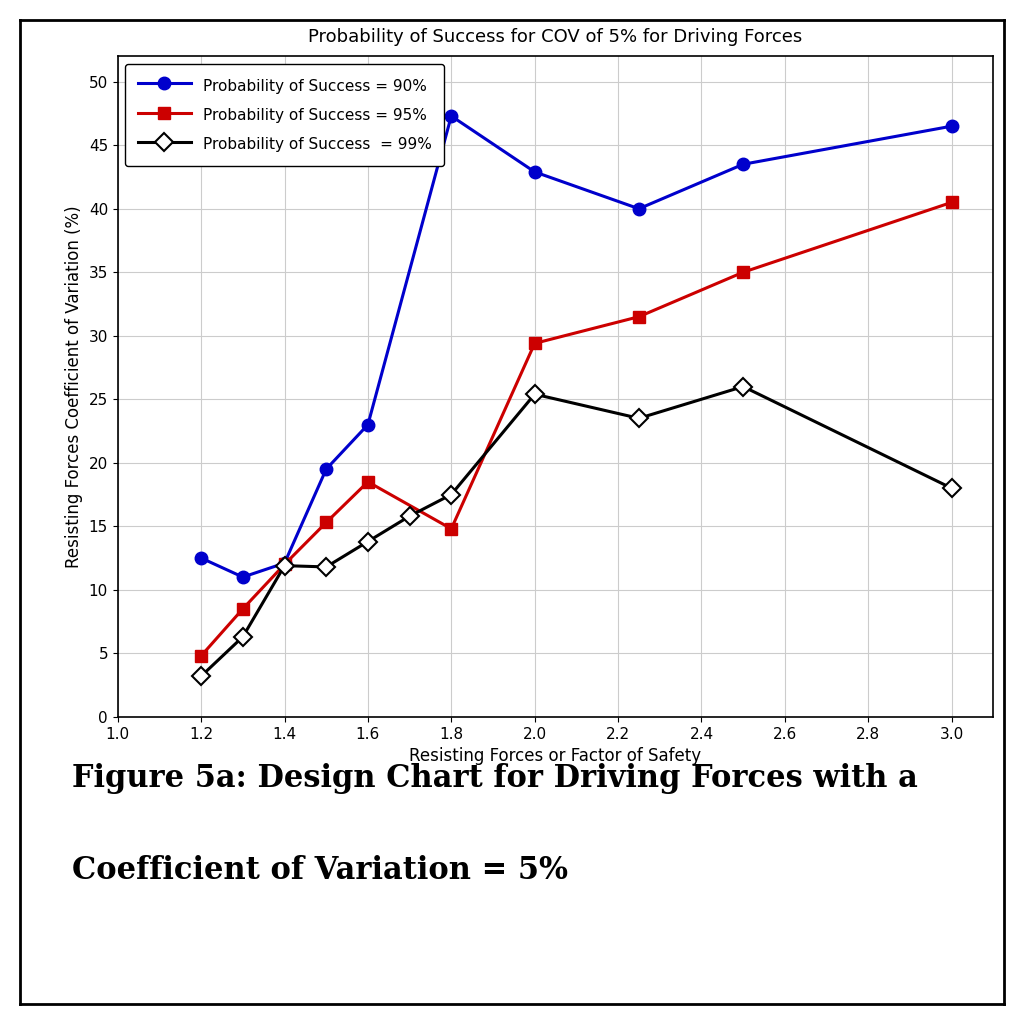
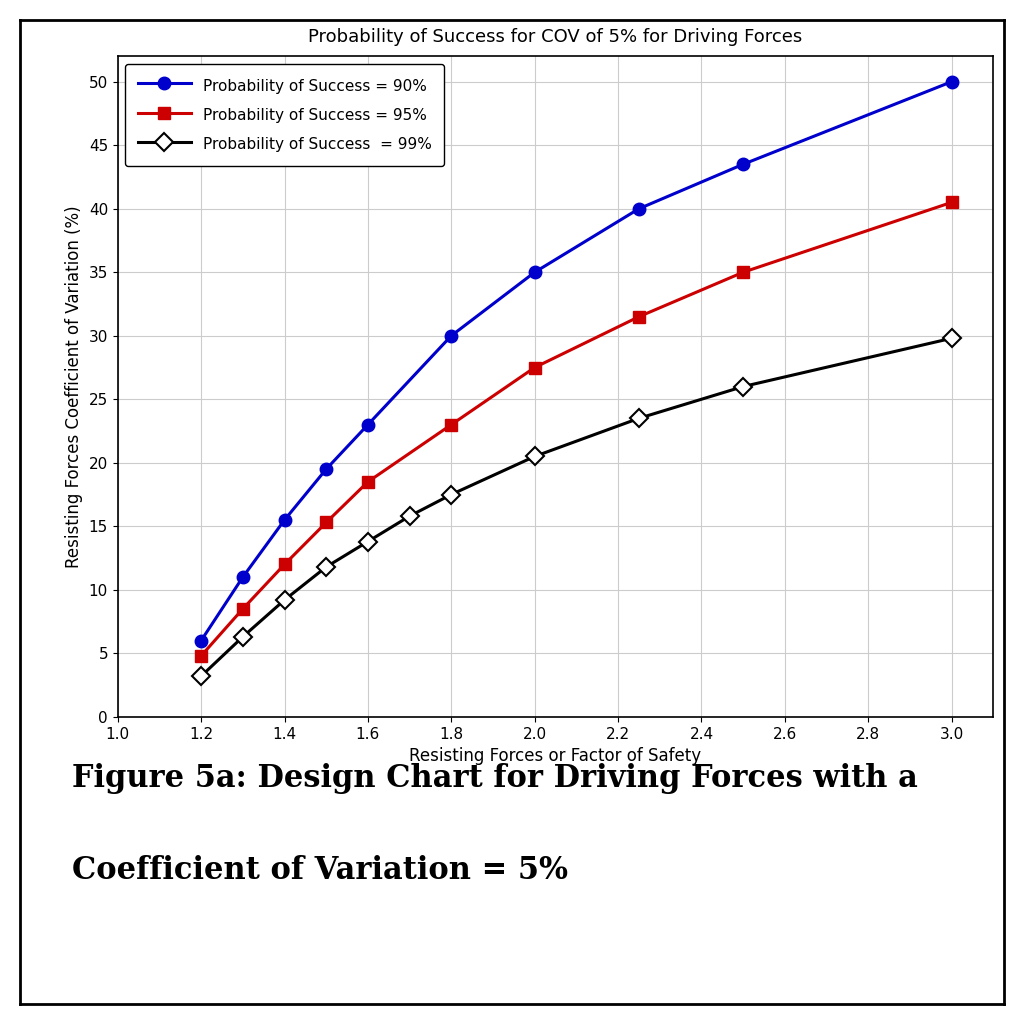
Probability of Success = 90%/1.2: 12.5 -> 6.0
Probability of Success = 90%/1.4: 12.1 -> 15.5
Probability of Success = 99%/1.4: 11.9 -> 9.2
Probability of Success = 90%/1.8: 47.3 -> 30.0
Probability of Success = 95%/1.8: 14.8 -> 23.0
Probability of Success = 90%/2.0: 42.9 -> 35.0
Probability of Success = 95%/2.0: 29.4 -> 27.5
Probability of Success = 99%/2.0: 25.4 -> 20.5
Probability of Success = 90%/3.0: 46.5 -> 50.0
Probability of Success = 99%/3.0: 18.0 -> 29.8
